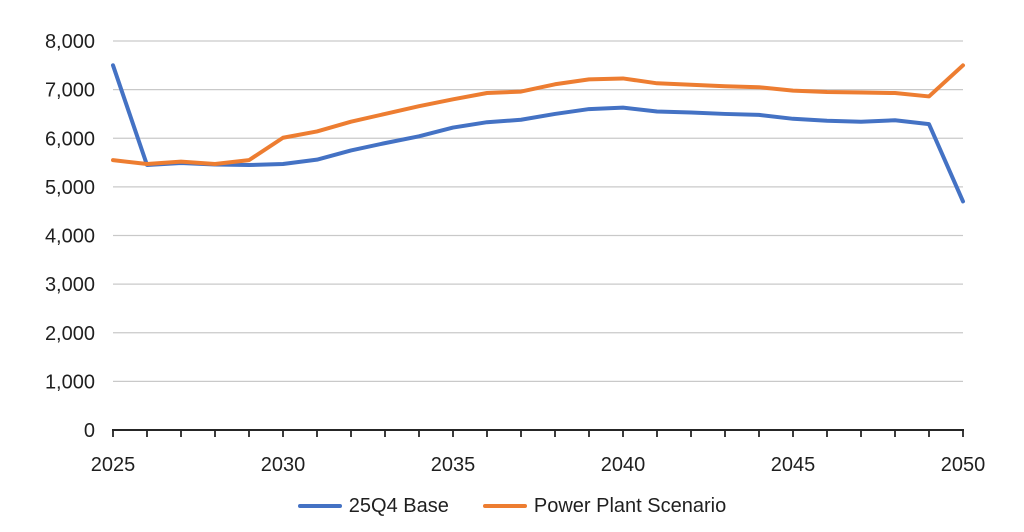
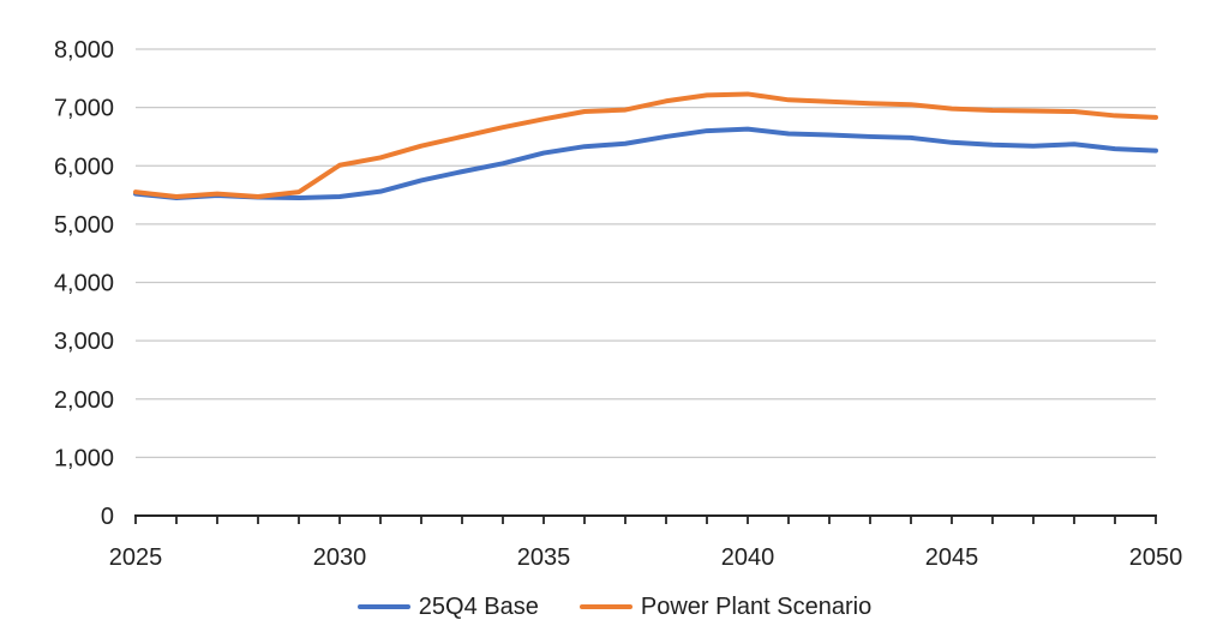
25Q4 Base/2025: 7500 -> 5500
25Q4 Base/2050: 4700 -> 6300
Power Plant Scenario/2050: 7500 -> 6800
